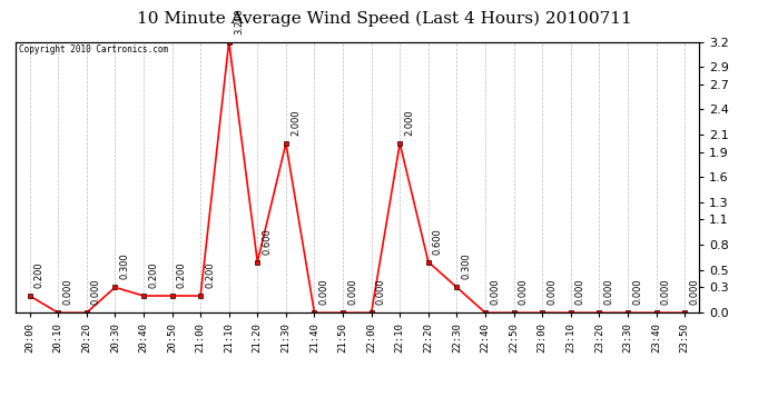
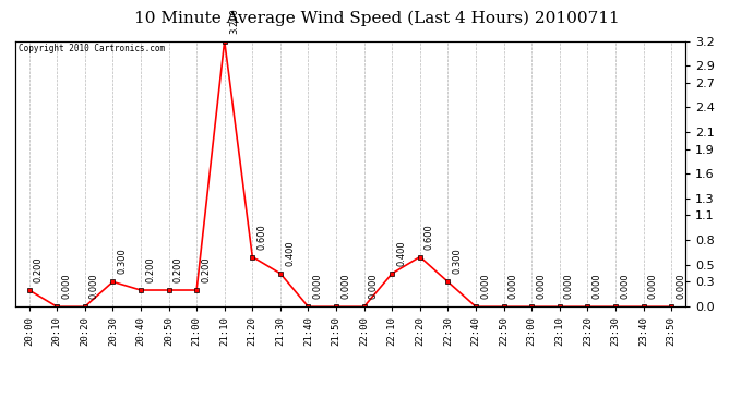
21:30: 2.000 -> 0.400
22:10: 2.000 -> 0.400
